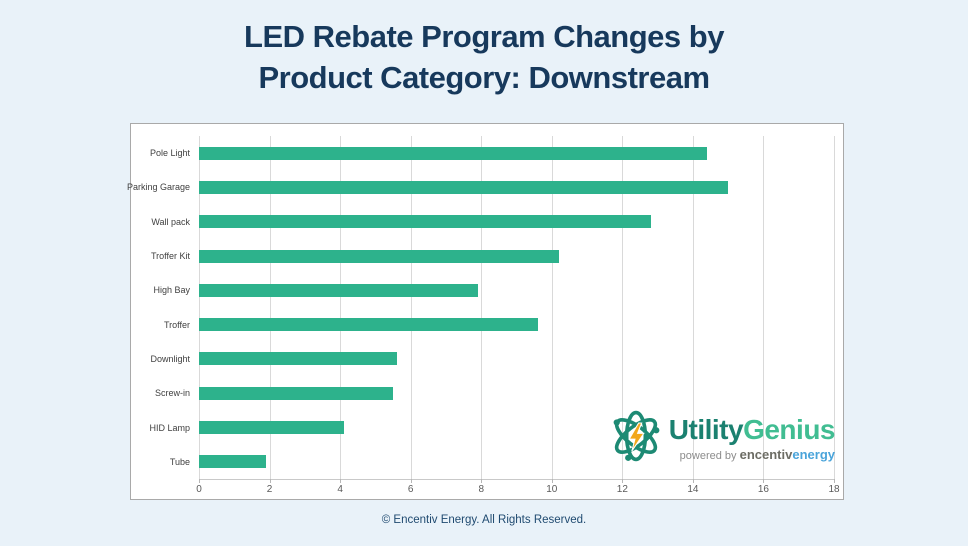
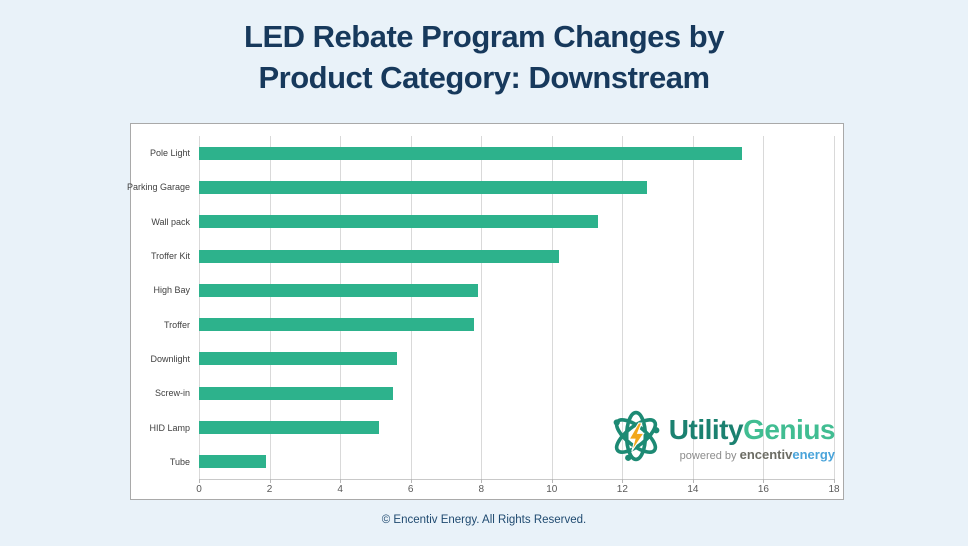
Pole Light: 14.4 -> 15.4
Parking Garage: 15.0 -> 12.7
Wall pack: 12.8 -> 11.3
Troffer: 9.6 -> 7.8
HID Lamp: 4.1 -> 5.1
